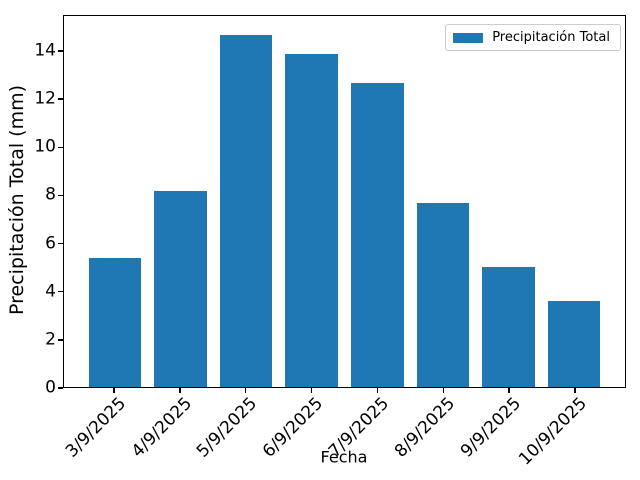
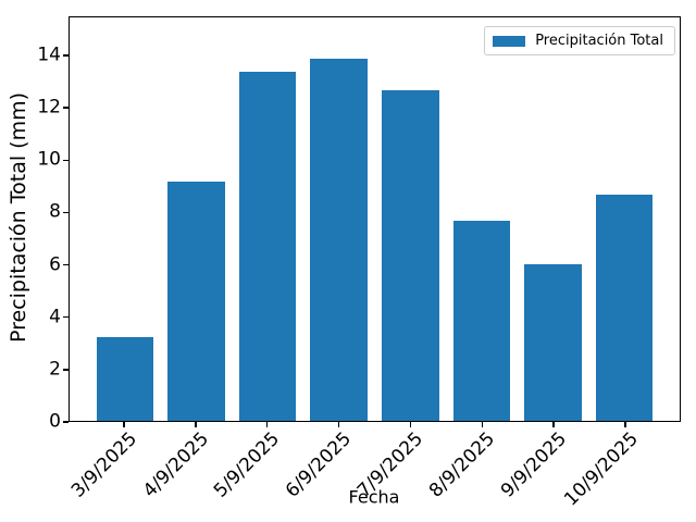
3/9/2025: 5.4 -> 3.2
4/9/2025: 8.2 -> 9.2
5/9/2025: 14.7 -> 13.4
9/9/2025: 5.0 -> 6.0
10/9/2025: 3.6 -> 8.7
